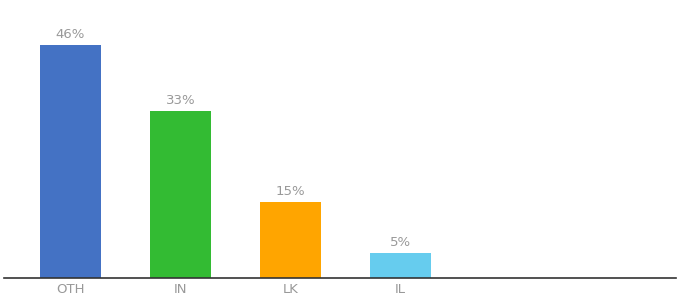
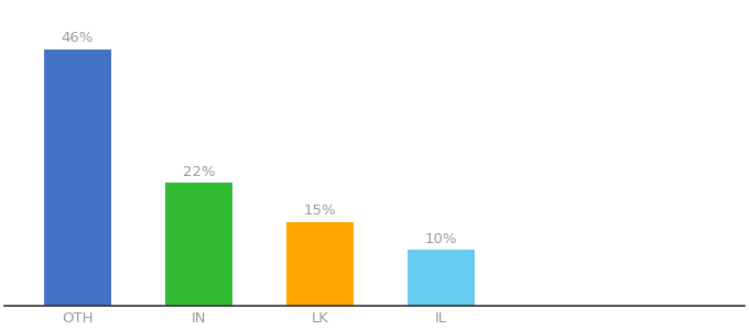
IN: 33% -> 22%
IL: 5% -> 10%
